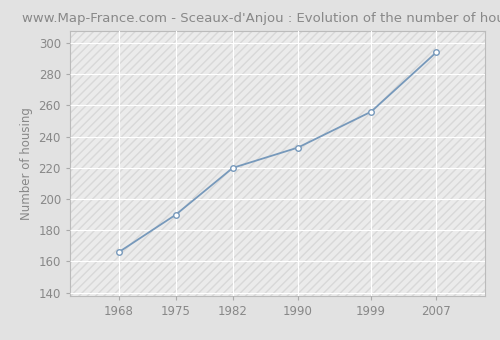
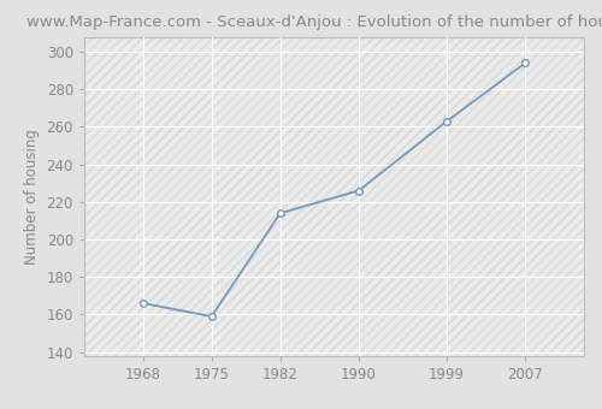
1975: 190 -> 159
1982: 220 -> 214
1990: 233 -> 226
1999: 256 -> 263
